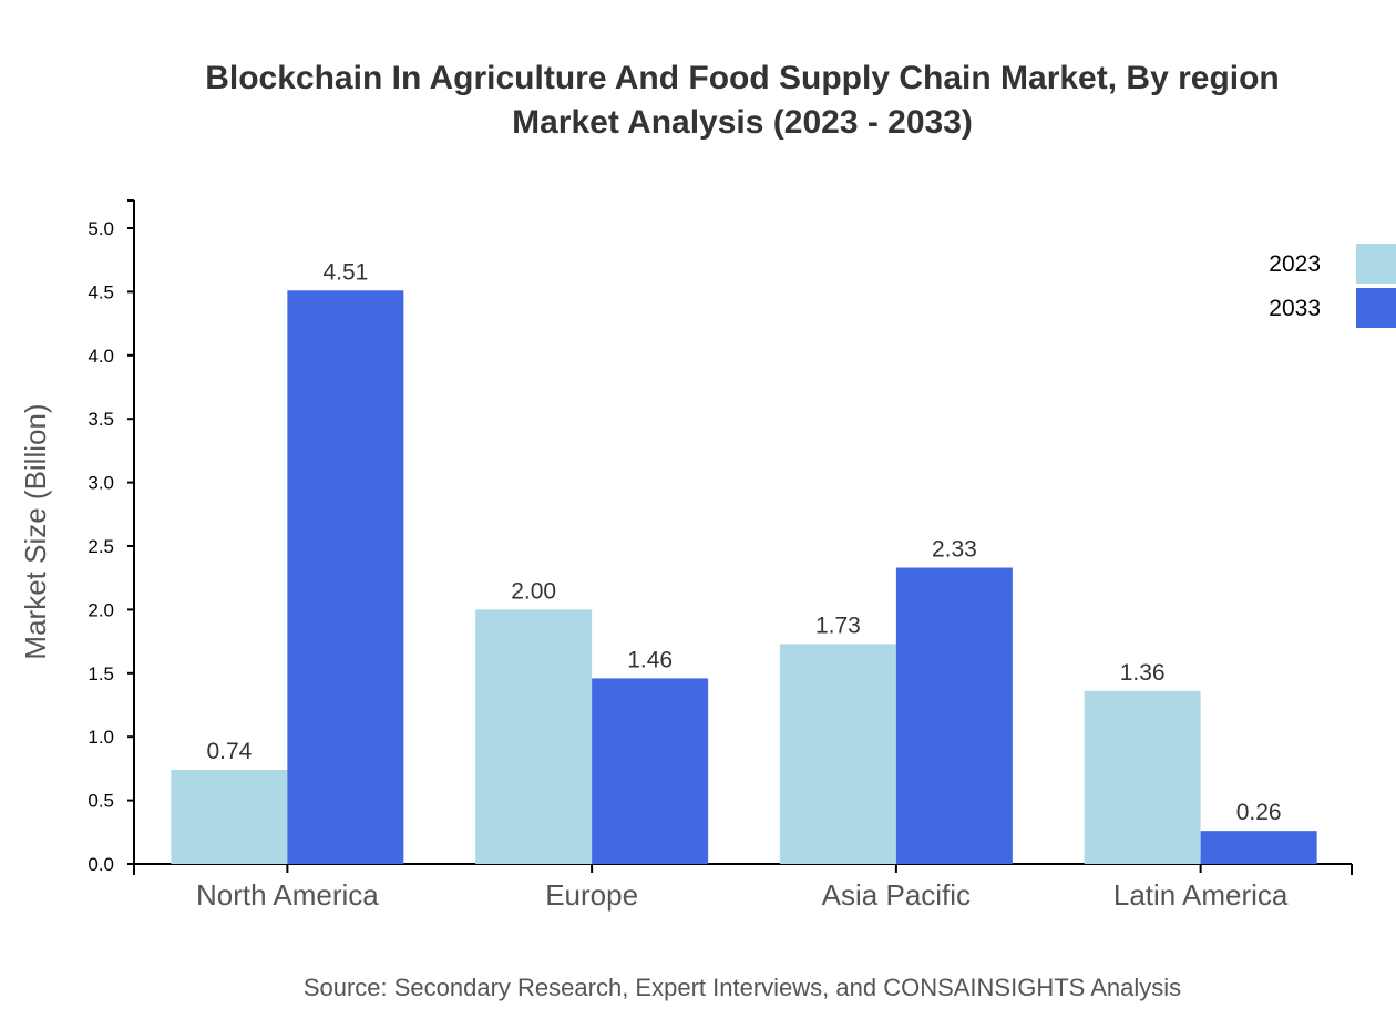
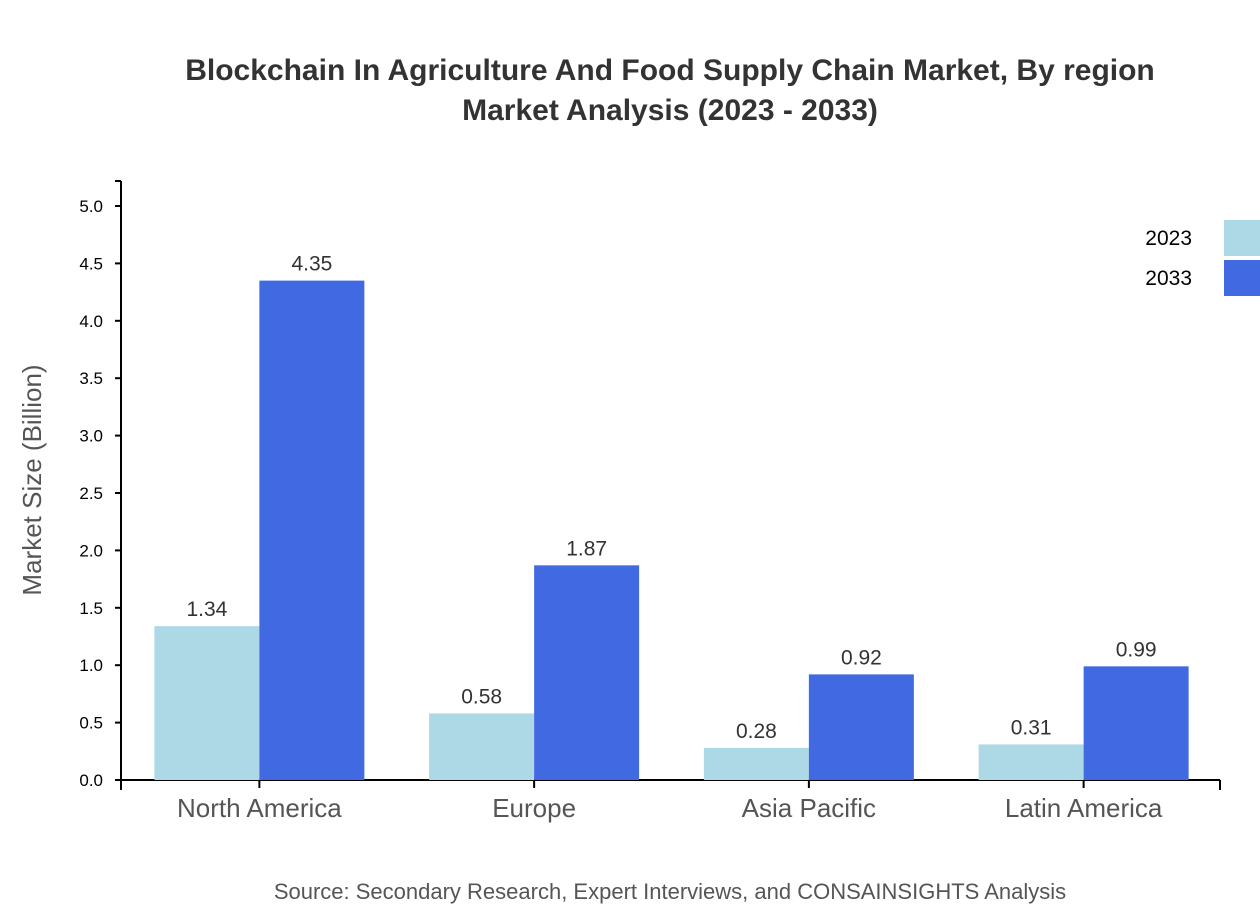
2023/North America: 0.74 -> 1.34
2033/North America: 4.51 -> 4.35
2023/Europe: 2.00 -> 0.58
2033/Europe: 1.46 -> 1.87
2023/Asia Pacific: 1.73 -> 0.28
2033/Asia Pacific: 2.33 -> 0.92
2023/Latin America: 1.36 -> 0.31
2033/Latin America: 0.26 -> 0.99
